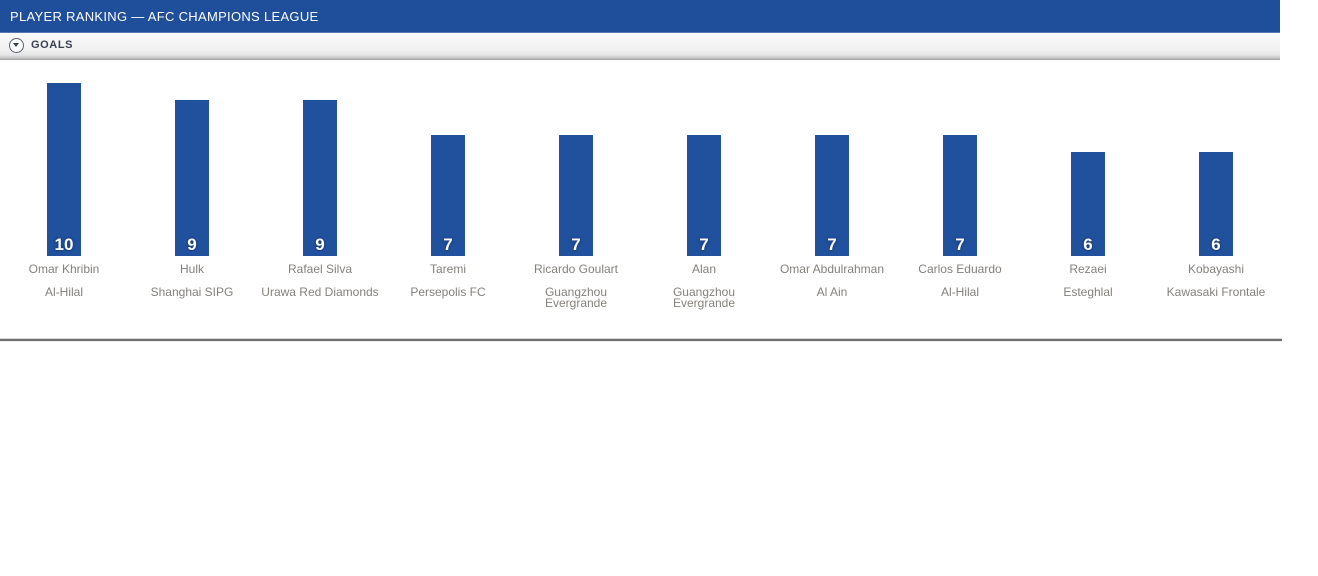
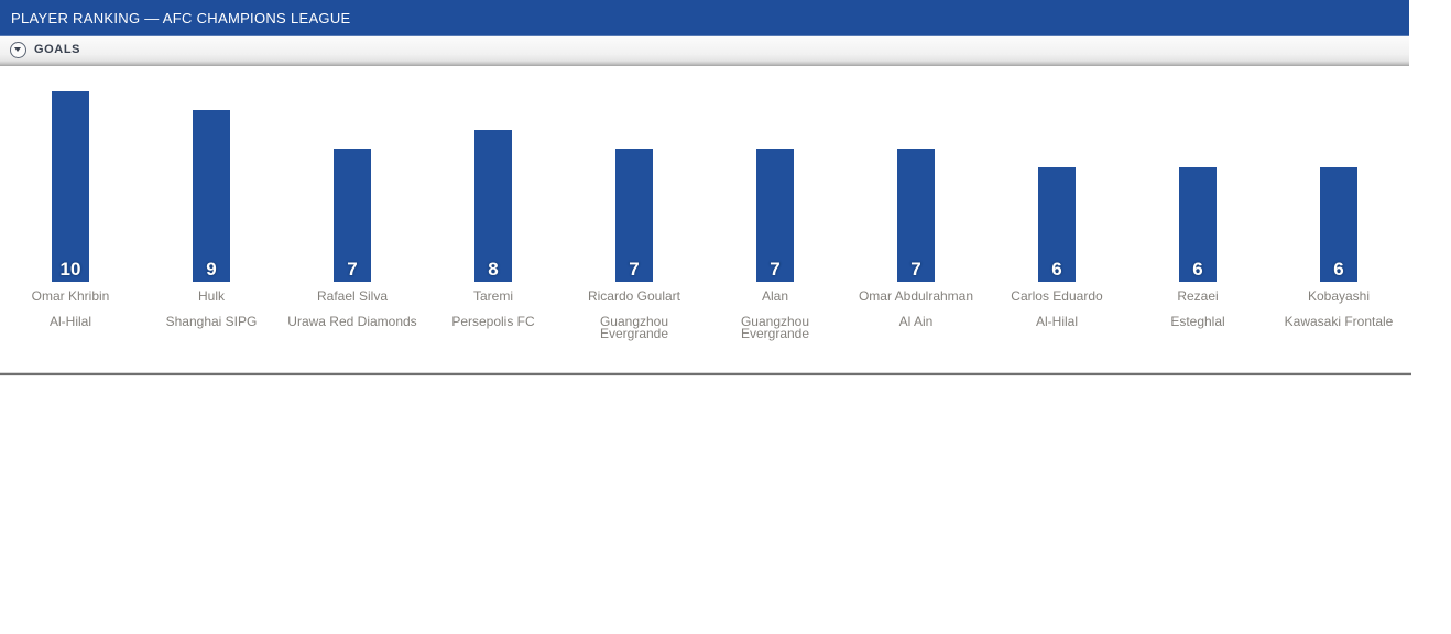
Rafael Silva: 9 -> 7
Taremi: 7 -> 8
Carlos Eduardo: 7 -> 6
